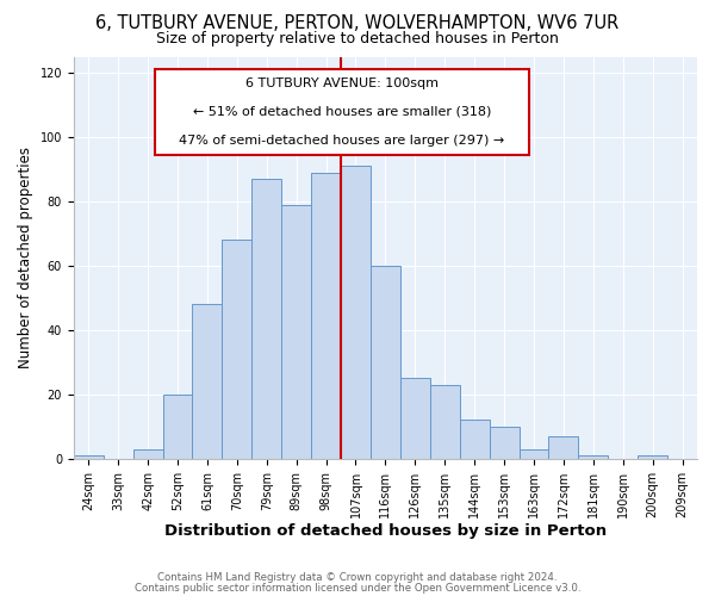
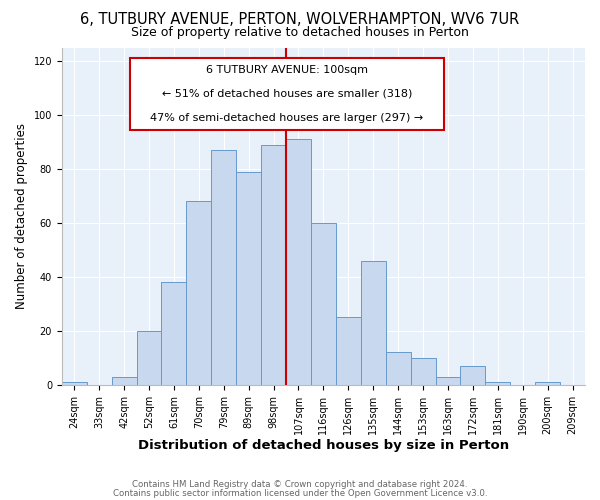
61sqm: 48 -> 38
135sqm: 23 -> 46
